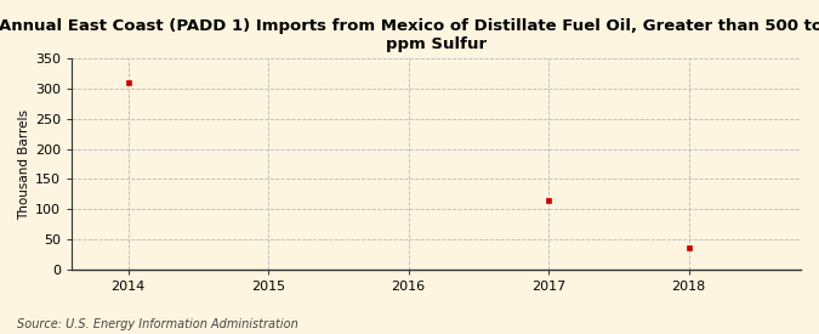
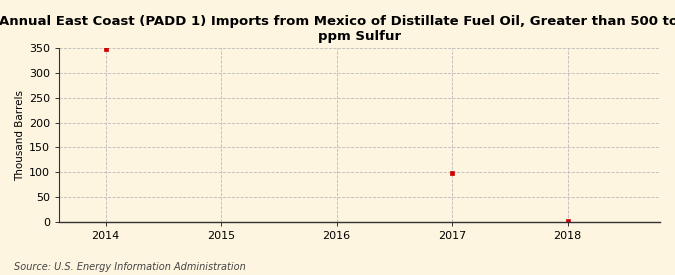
2014: 310 -> 348
2017: 115 -> 98
2018: 35 -> 2
